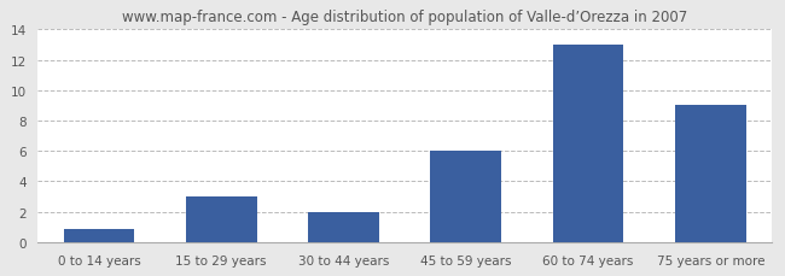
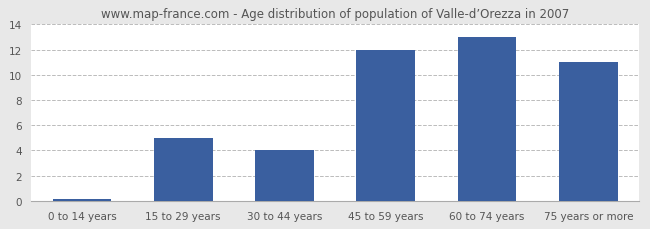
0 to 14 years: 0.9 -> 0.1
15 to 29 years: 3.0 -> 5.0
30 to 44 years: 2.0 -> 4.0
45 to 59 years: 6.0 -> 12.0
75 years or more: 9.0 -> 11.0
